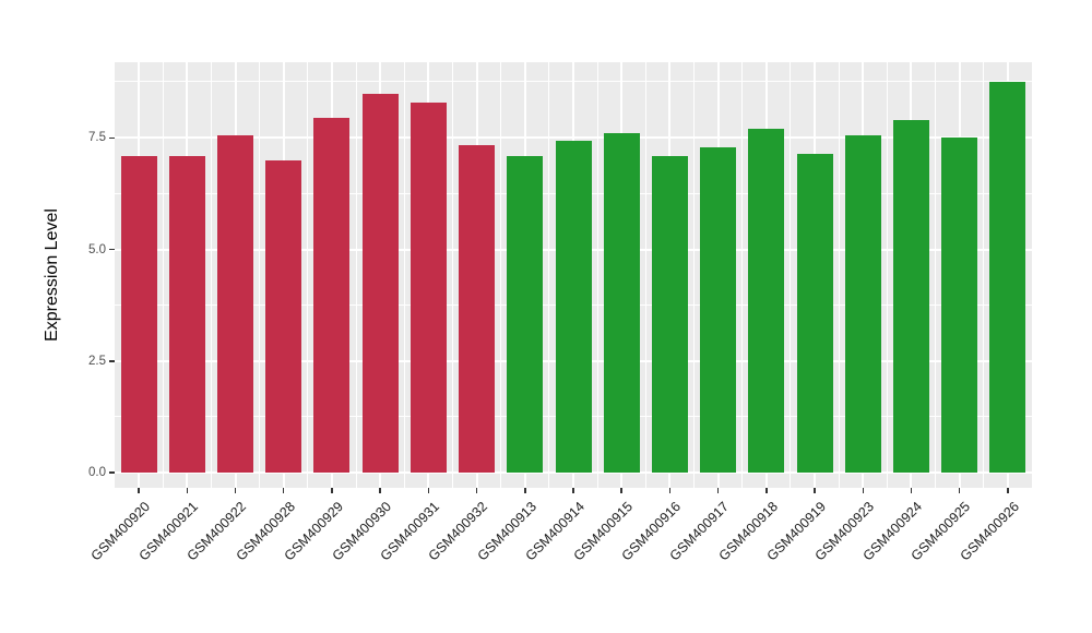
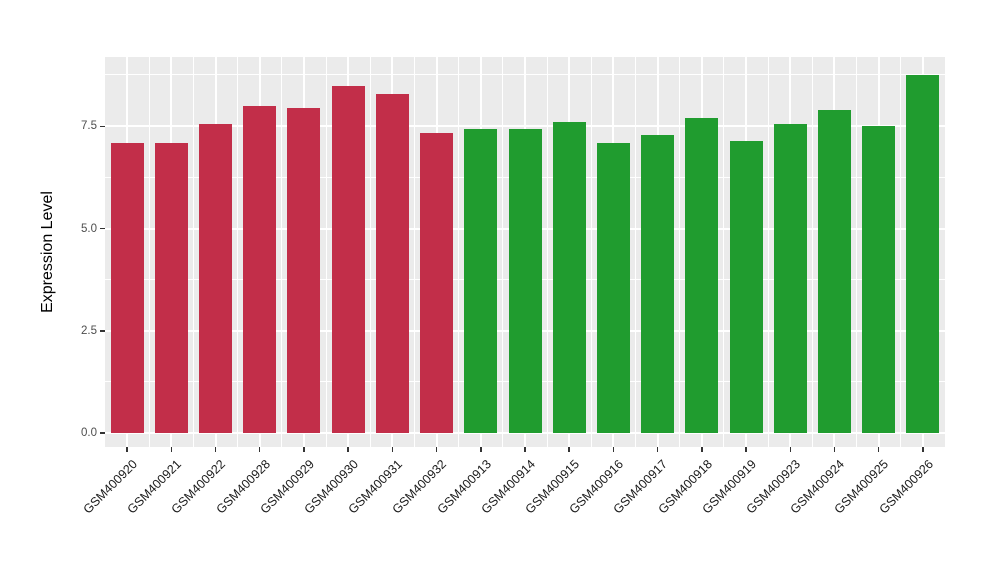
GSM400928: 7.0 -> 8.0
GSM400913: 7.1 -> 7.5
